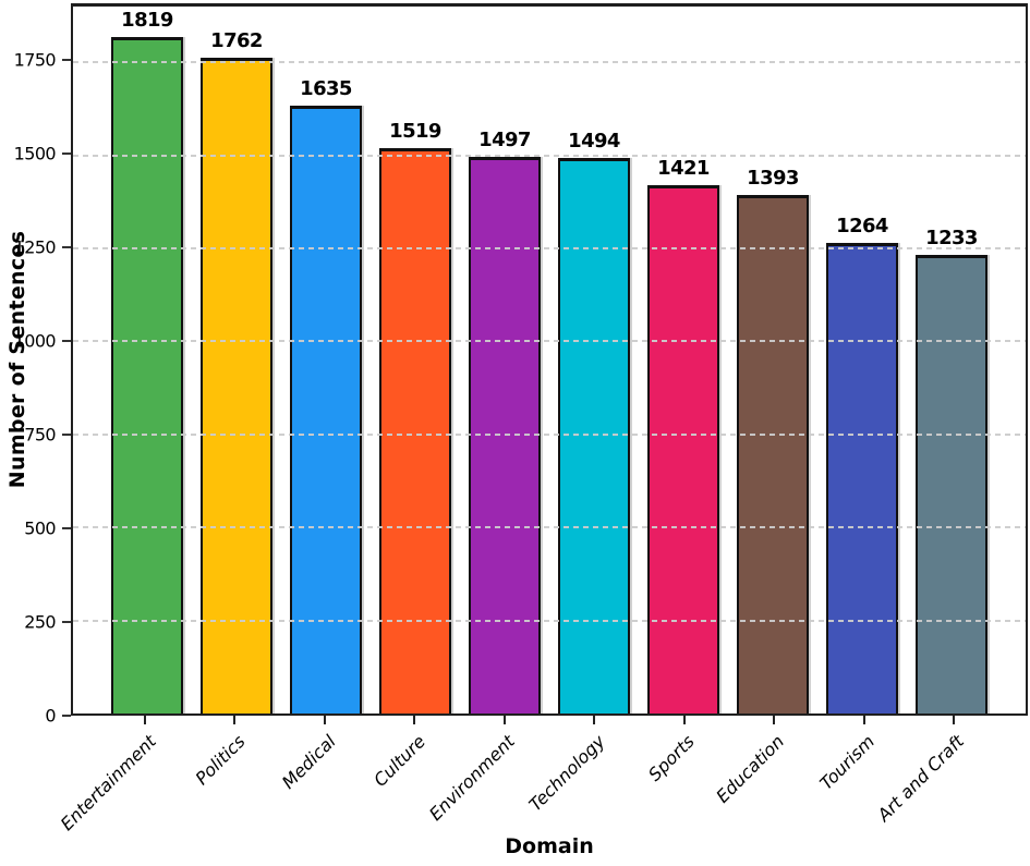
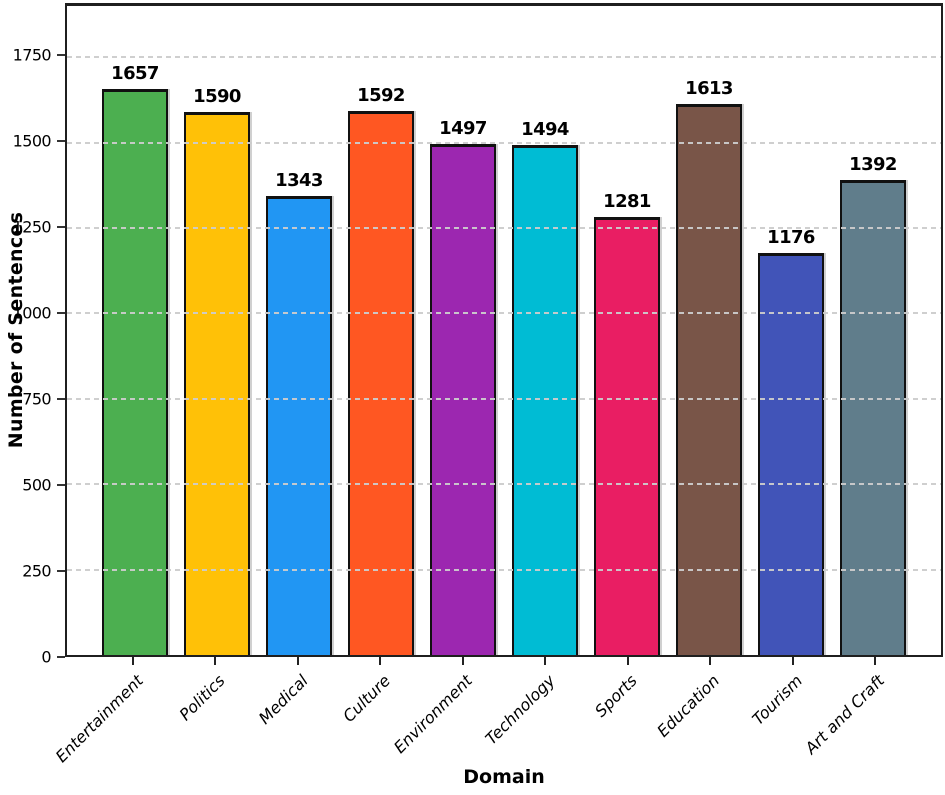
Entertainment: 1819 -> 1657
Politics: 1762 -> 1590
Medical: 1635 -> 1343
Culture: 1519 -> 1592
Sports: 1421 -> 1281
Education: 1393 -> 1613
Tourism: 1264 -> 1176
Art and Craft: 1233 -> 1392
